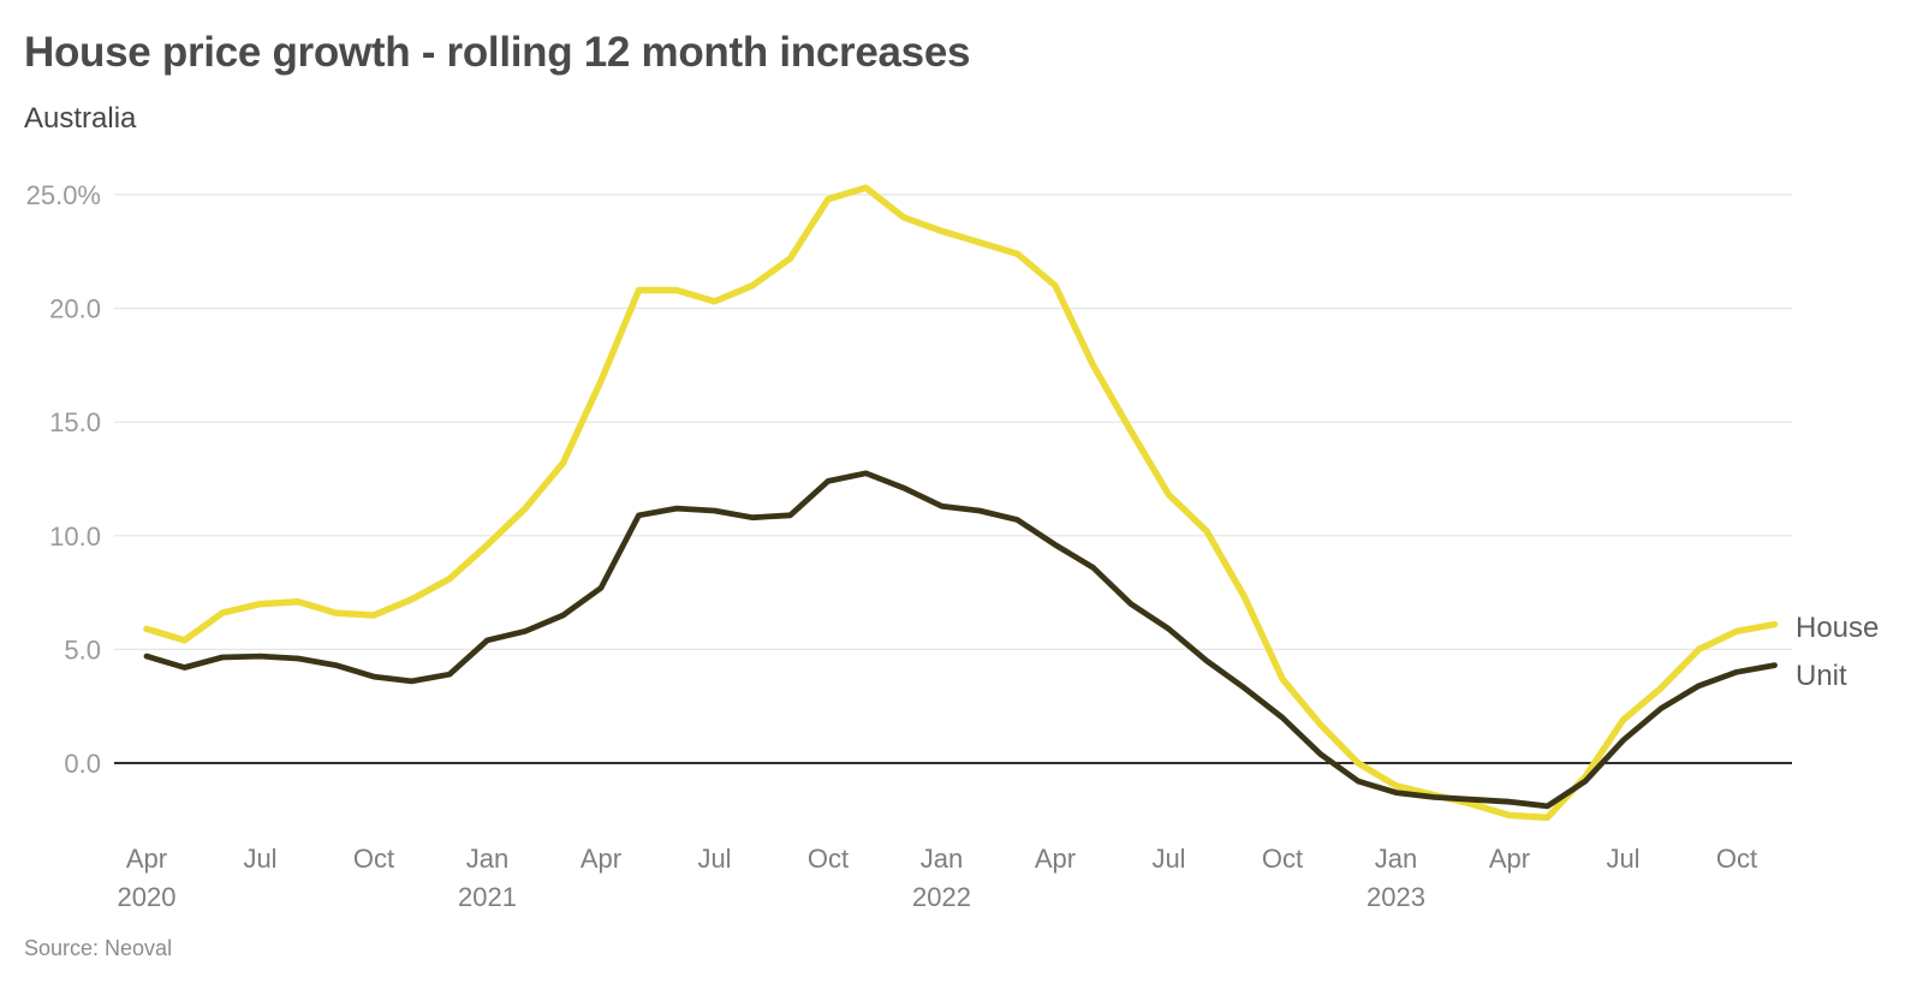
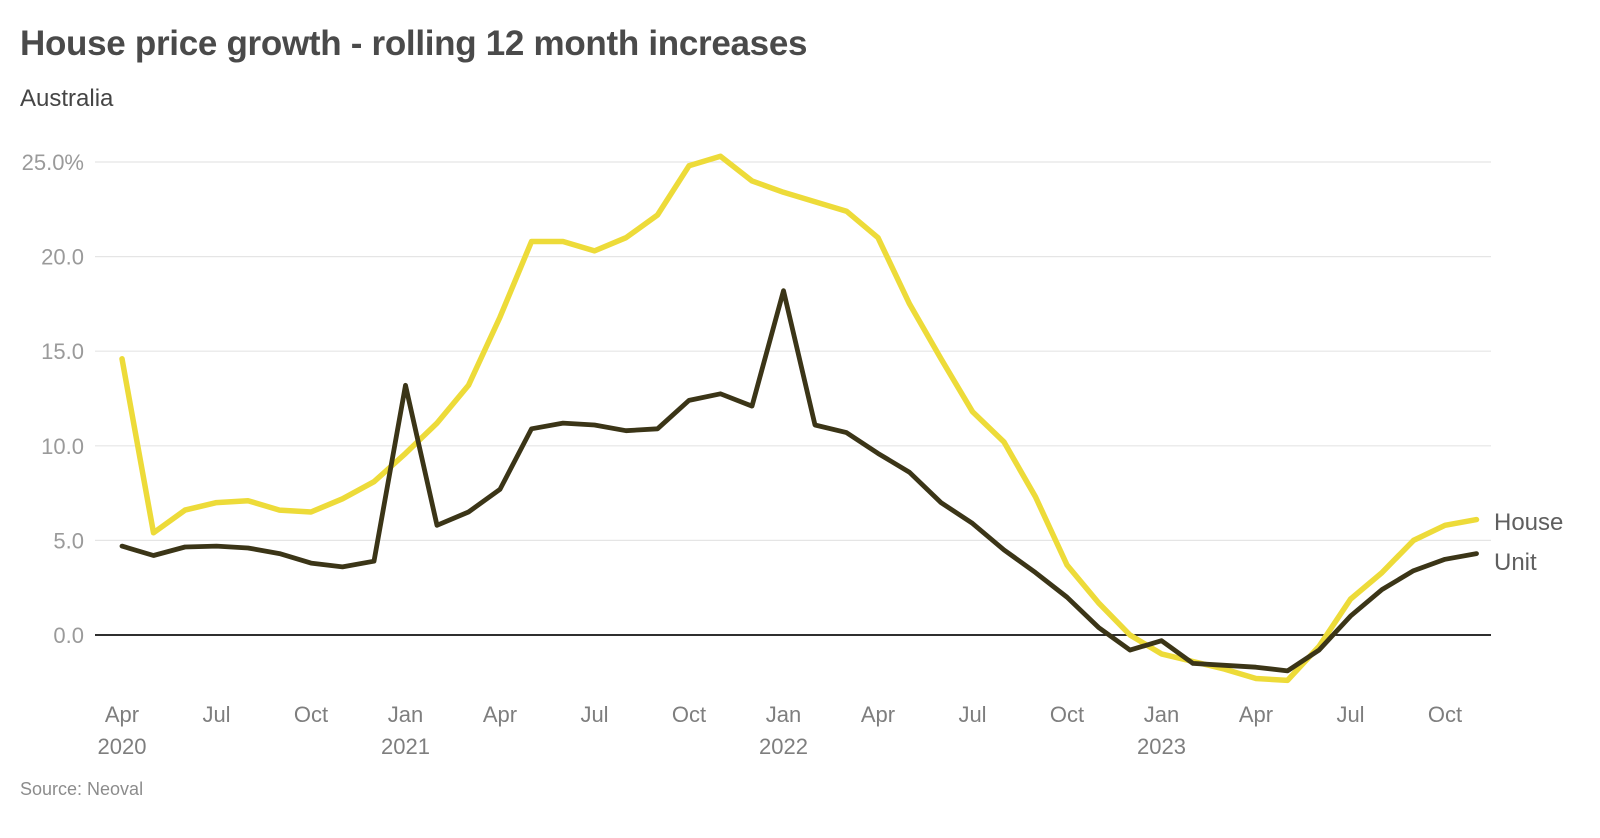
House/Apr 2020: 5.9% -> 14.6%
Unit/Jan 2021: 5.4% -> 13.2%
Unit/Jan 2022: 11.3% -> 18.2%
Unit/Jan 2023: -1.3% -> -0.3%
